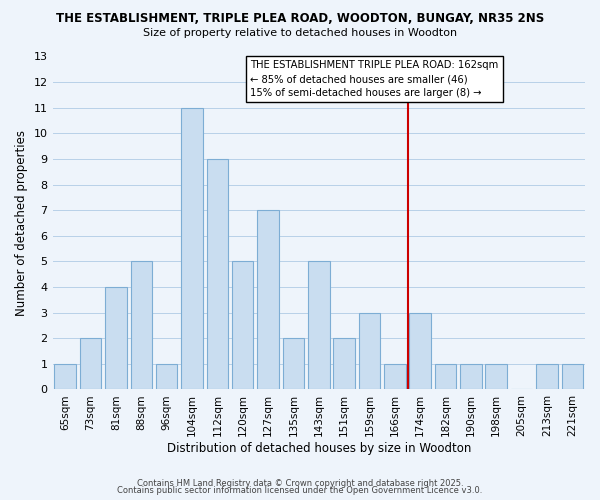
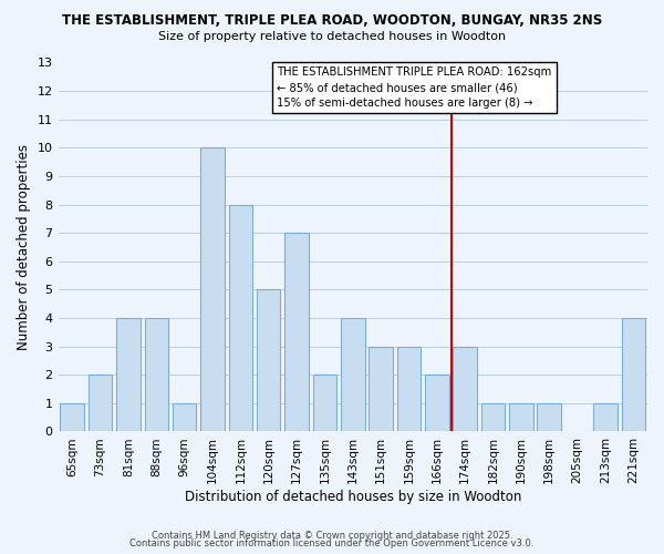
88sqm: 5 -> 4
104sqm: 11 -> 10
112sqm: 9 -> 8
143sqm: 5 -> 4
151sqm: 2 -> 3
166sqm: 1 -> 2
221sqm: 1 -> 4
